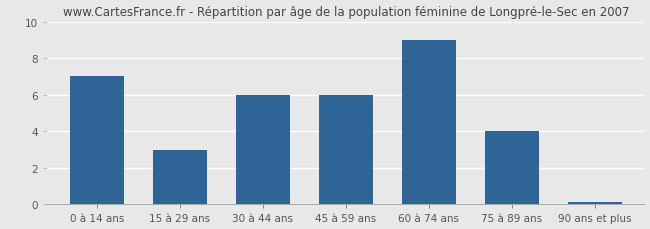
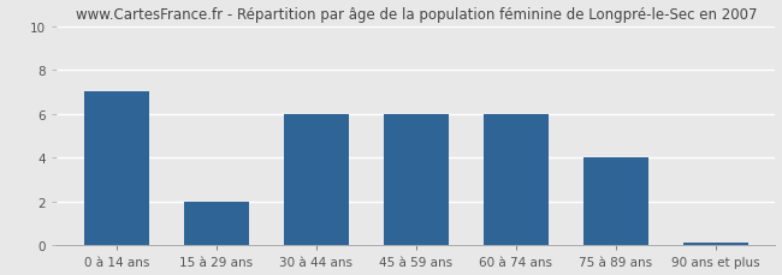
15 à 29 ans: 3.0 -> 2.0
60 à 74 ans: 9.0 -> 6.0
